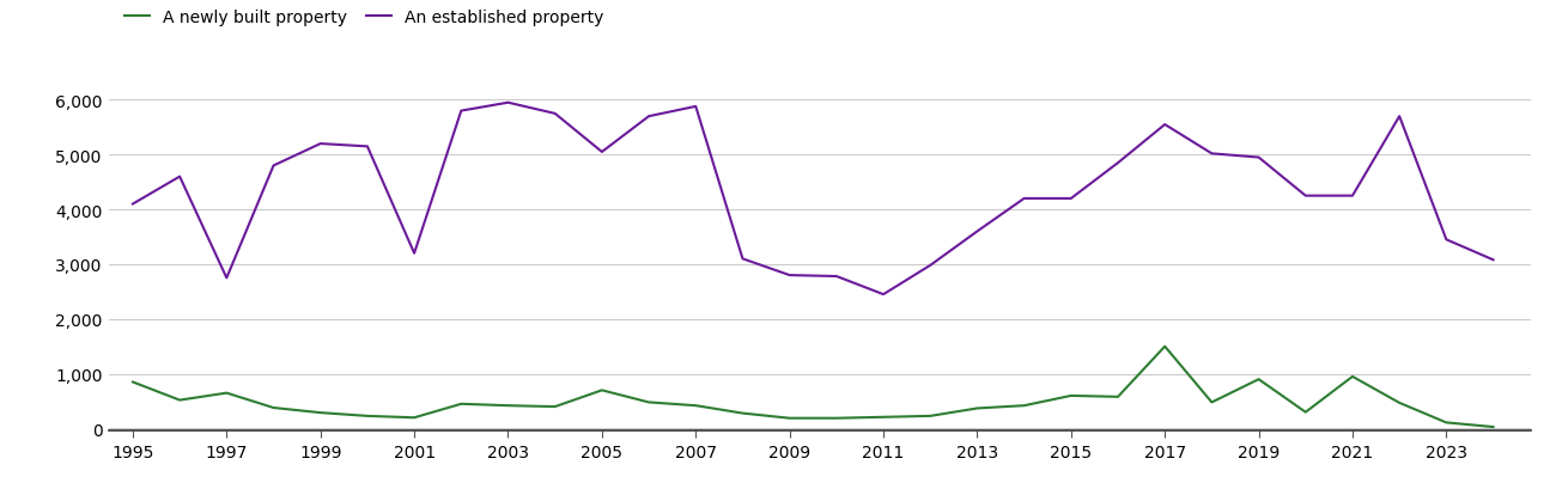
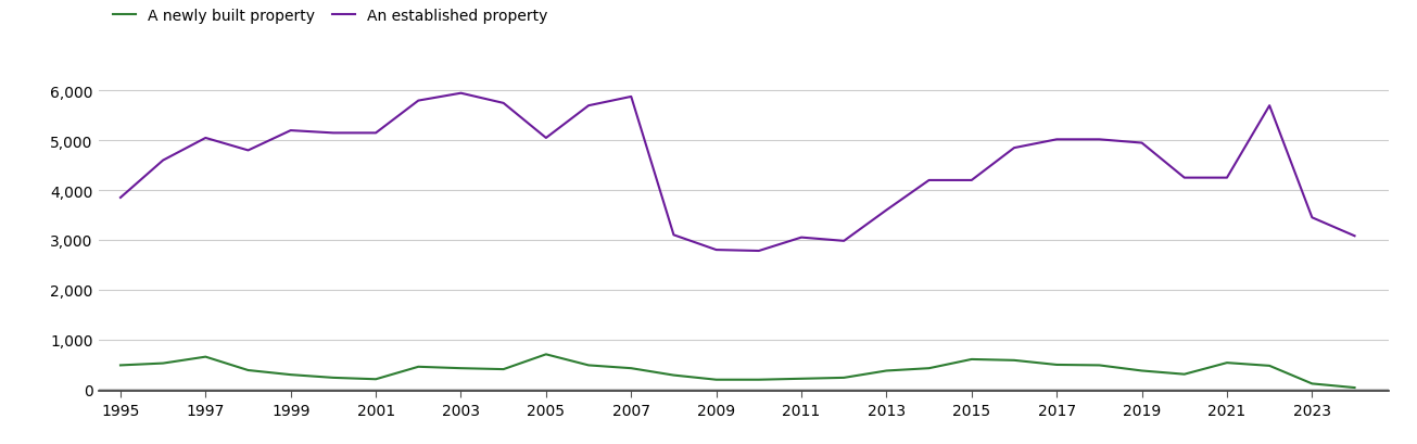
A newly built property/1995: 850 -> 480
An established property/1995: 4,100 -> 3,850
An established property/1997: 2,750 -> 5,050
An established property/2001: 3,200 -> 5,150
An established property/2011: 2,450 -> 3,050
A newly built property/2017: 1,500 -> 490
An established property/2017: 5,550 -> 5,020
A newly built property/2019: 900 -> 370
A newly built property/2021: 950 -> 530
